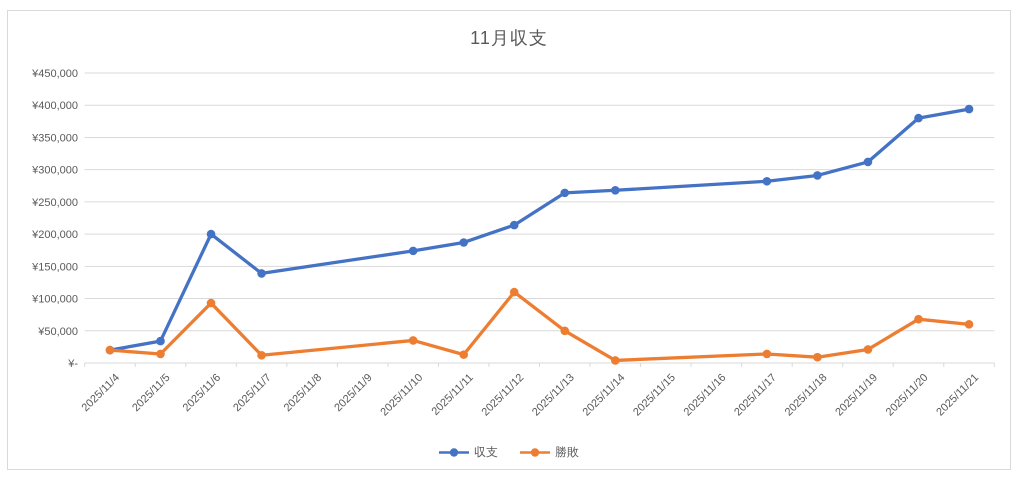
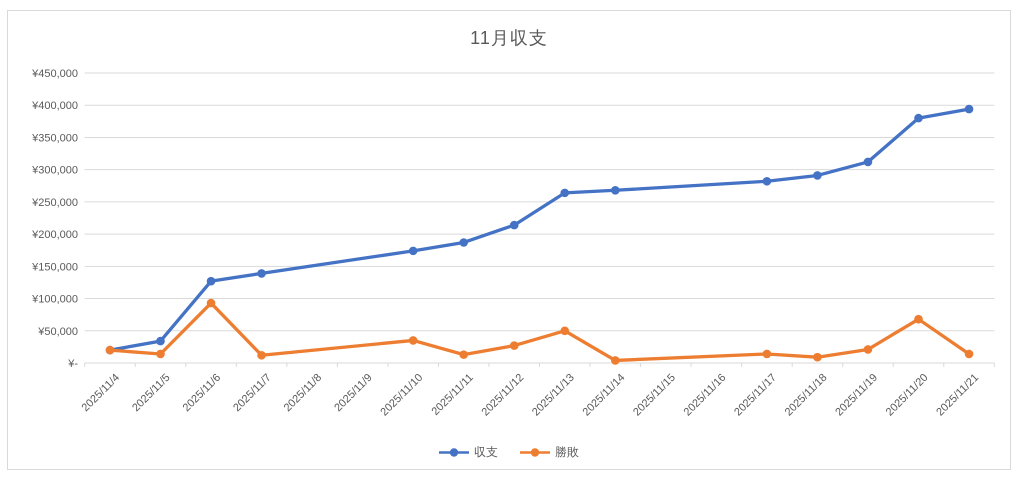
収支/2025/11/6: ¥200000 -> ¥130000
勝敗/2025/11/12: ¥110000 -> ¥30000
勝敗/2025/11/21: ¥60000 -> ¥10000
